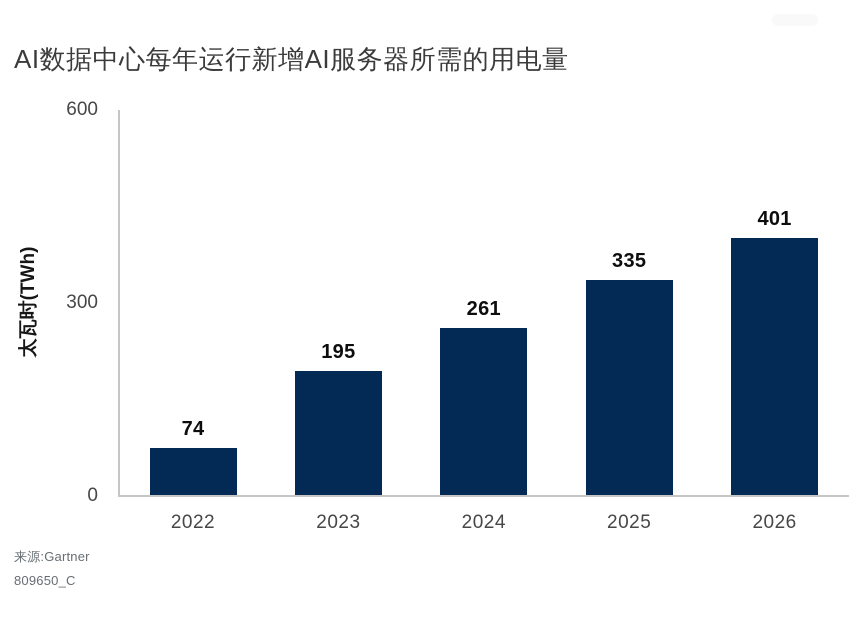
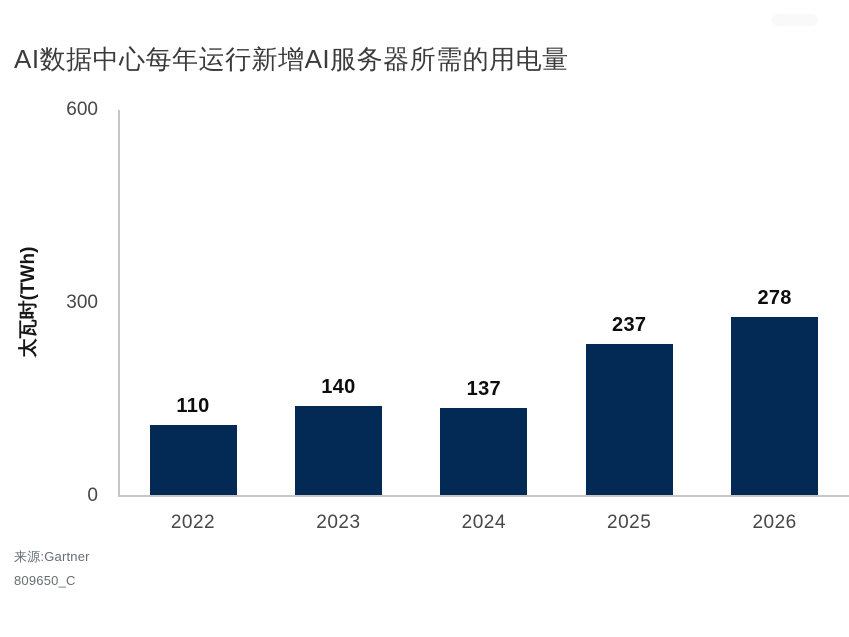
2022: 74 -> 110
2023: 195 -> 140
2024: 261 -> 137
2025: 335 -> 237
2026: 401 -> 278
